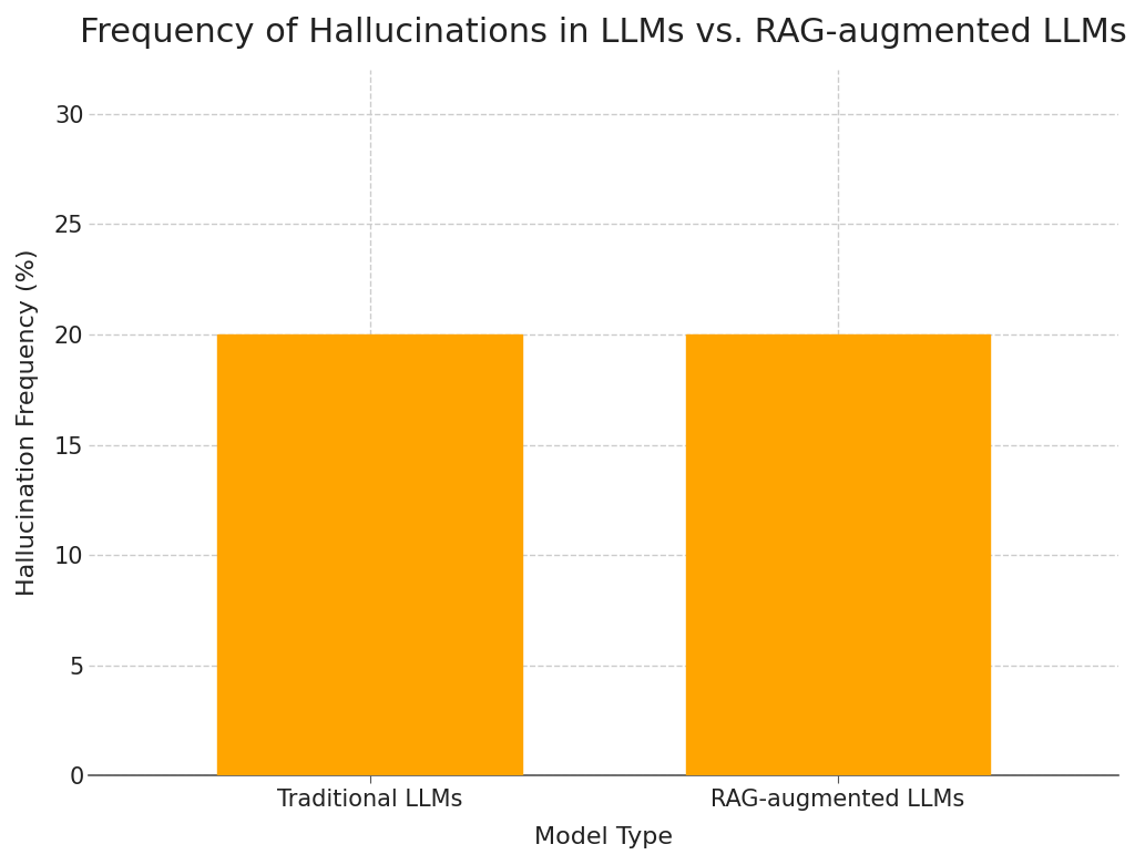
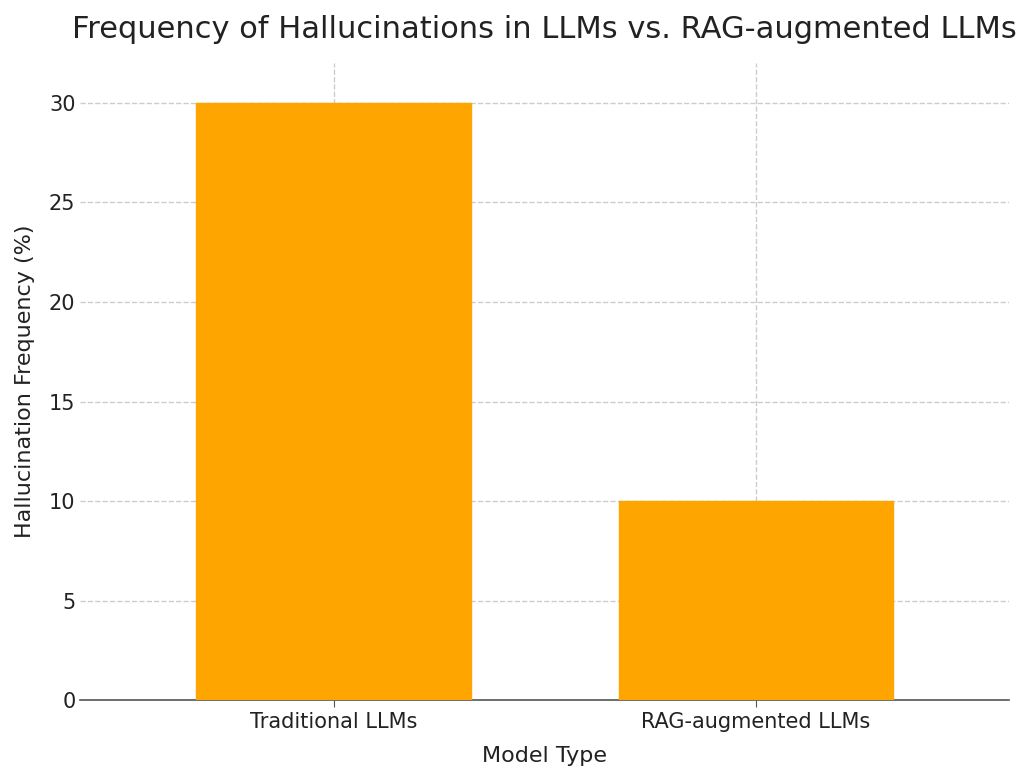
Traditional LLMs: 20 -> 30
RAG-augmented LLMs: 20 -> 10
